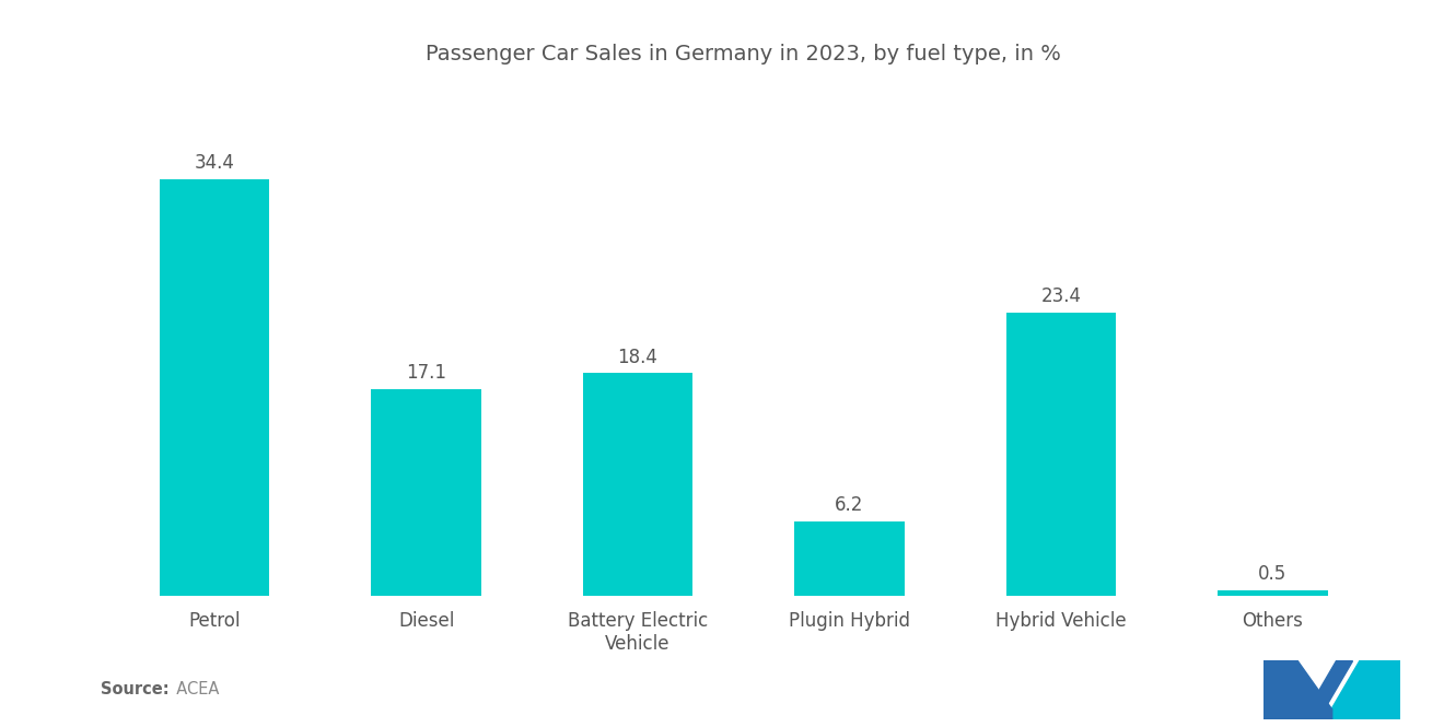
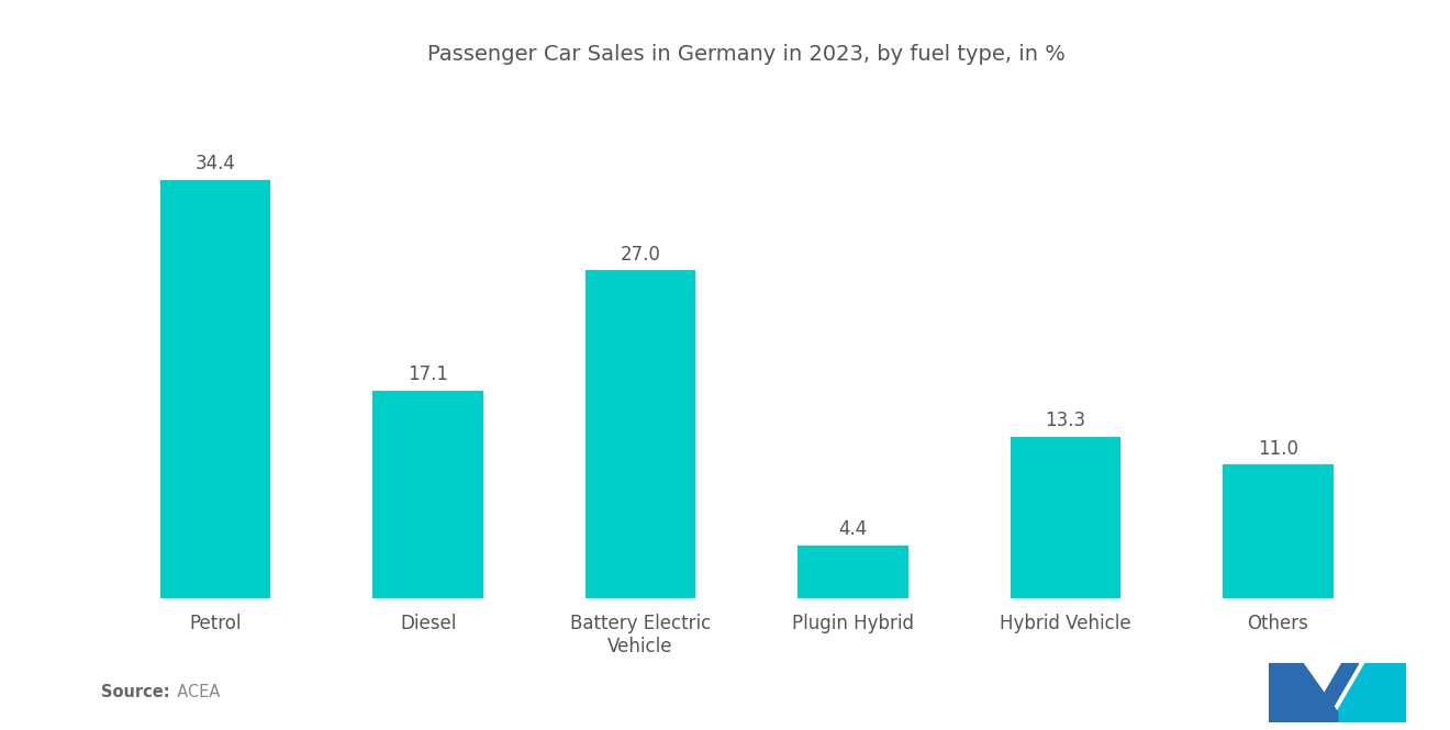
Battery Electric Vehicle: 18.4 -> 27.0
Plugin Hybrid: 6.2 -> 4.4
Hybrid Vehicle: 23.4 -> 13.3
Others: 0.5 -> 11.0
